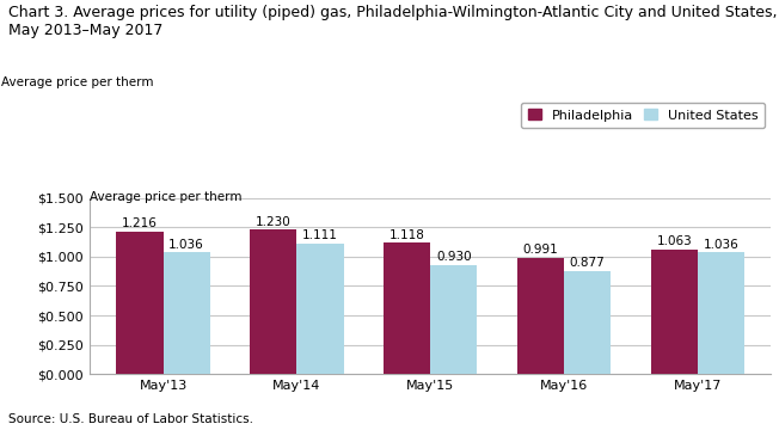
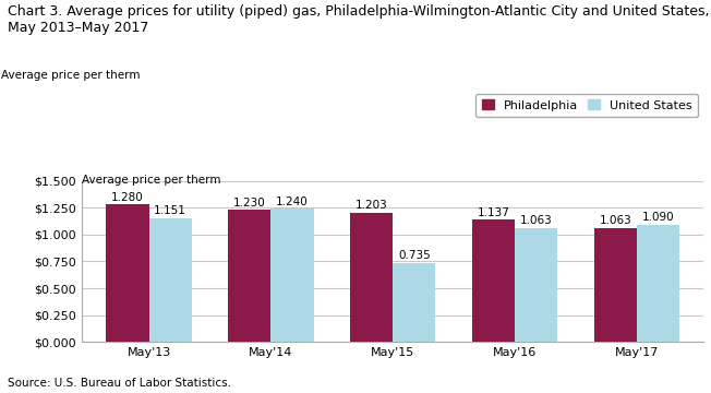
Philadelphia/May'13: 1.216 -> 1.280
United States/May'13: 1.036 -> 1.151
United States/May'14: 1.111 -> 1.240
Philadelphia/May'15: 1.118 -> 1.203
United States/May'15: 0.930 -> 0.735
Philadelphia/May'16: 0.991 -> 1.137
United States/May'16: 0.877 -> 1.063
United States/May'17: 1.036 -> 1.090
